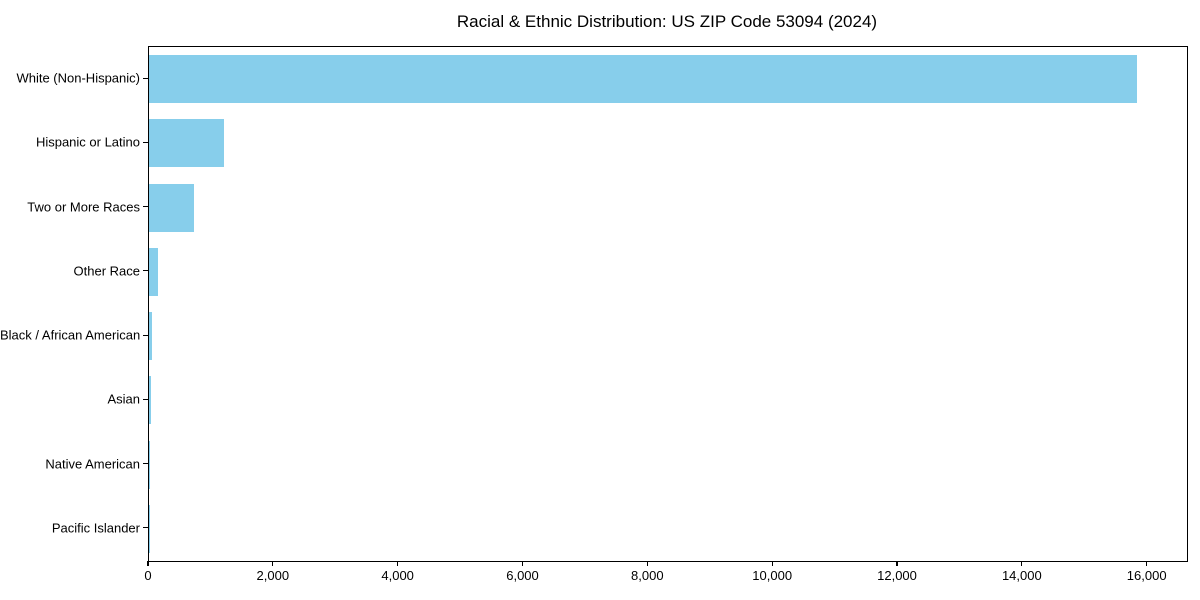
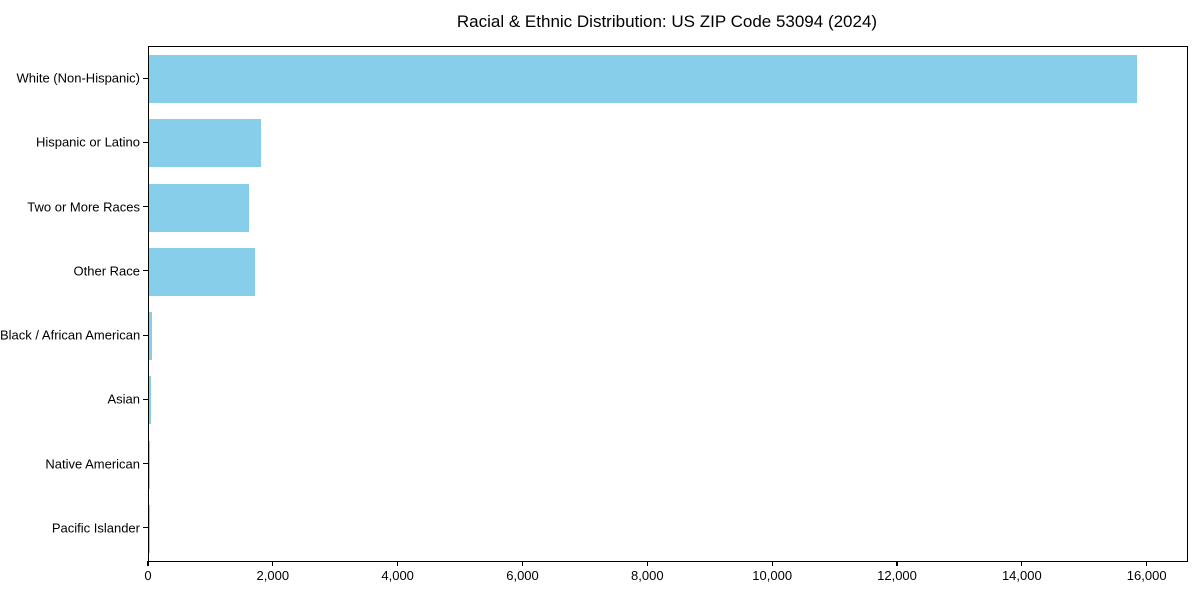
Hispanic or Latino: 1200 -> 1800
Two or More Races: 700 -> 1600
Other Race: 200 -> 1700
